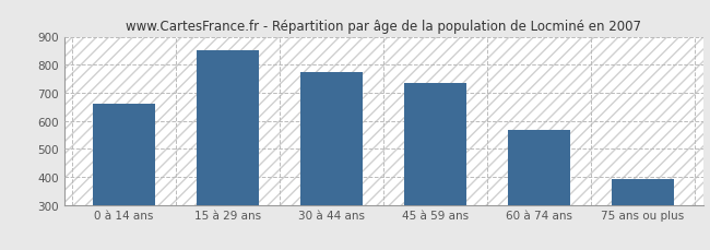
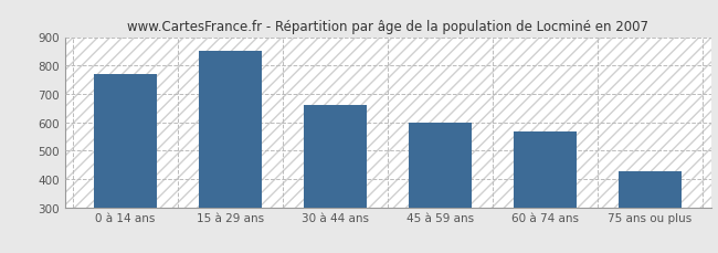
0 à 14 ans: 660 -> 770
30 à 44 ans: 773 -> 660
45 à 59 ans: 735 -> 600
75 ans ou plus: 392 -> 425
